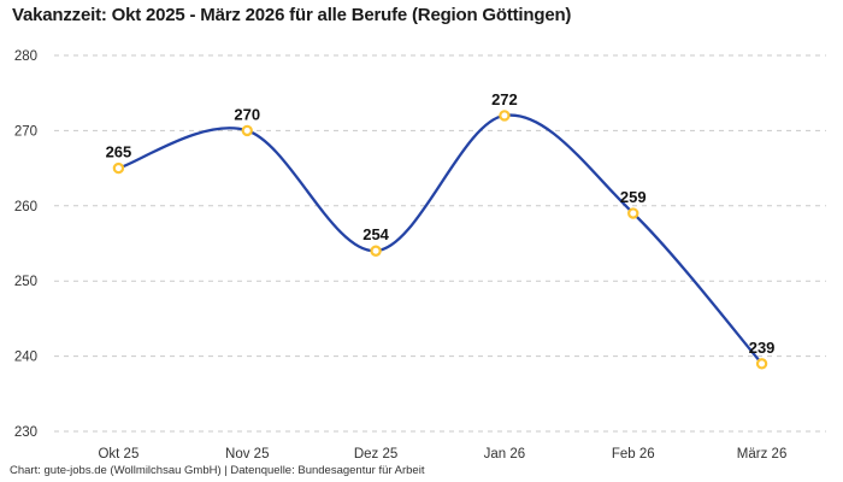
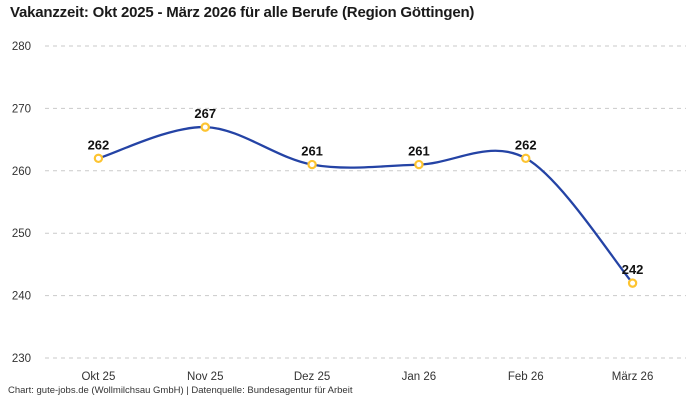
Okt 25: 265 -> 262
Nov 25: 270 -> 267
Dez 25: 254 -> 261
Jan 26: 272 -> 261
Feb 26: 259 -> 262
März 26: 239 -> 242
